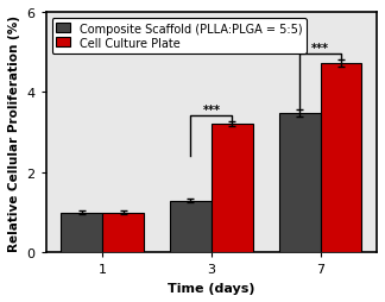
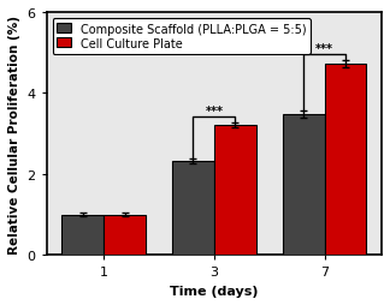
Composite Scaffold (PLLA:PLGA = 5:5)/3: 1.30 -> 2.33
